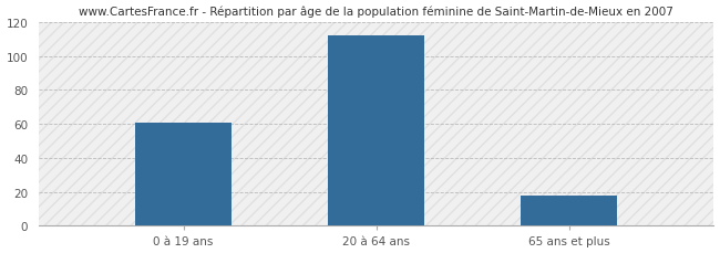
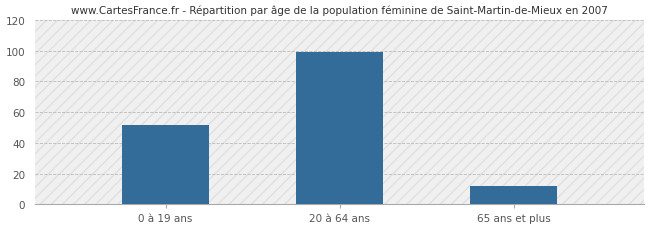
0 à 19 ans: 61 -> 52
20 à 64 ans: 112 -> 99
65 ans et plus: 18 -> 12
